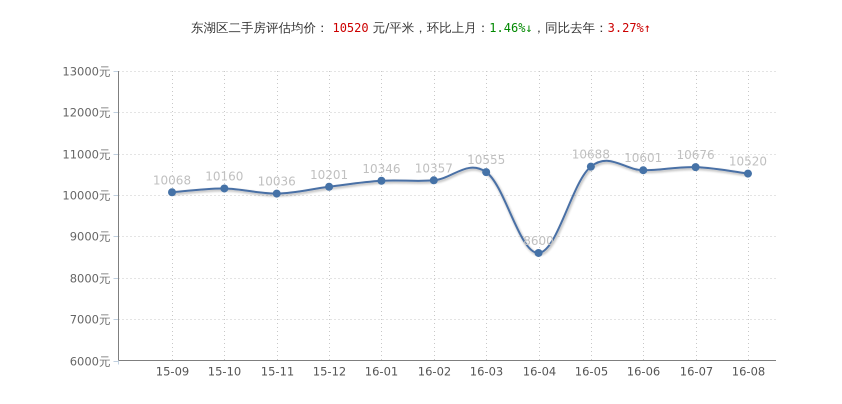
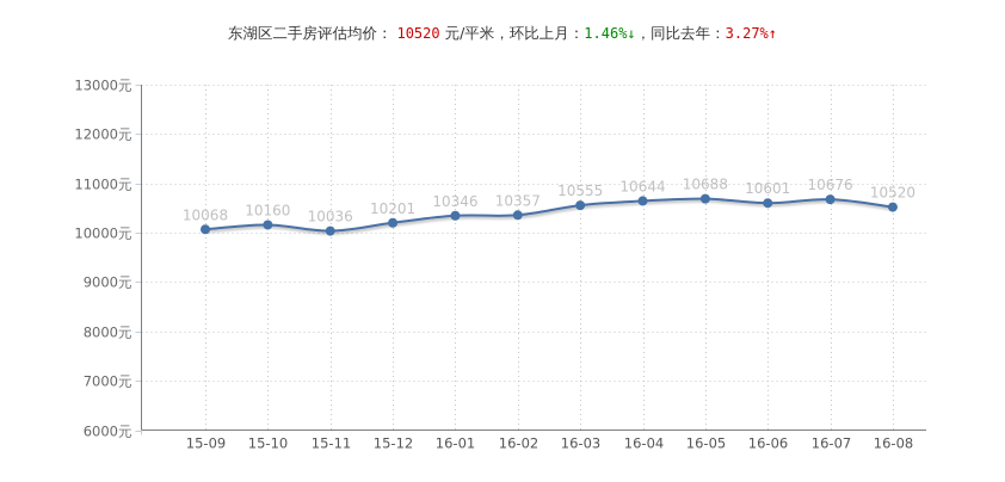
16-04: 8600 -> 10644
